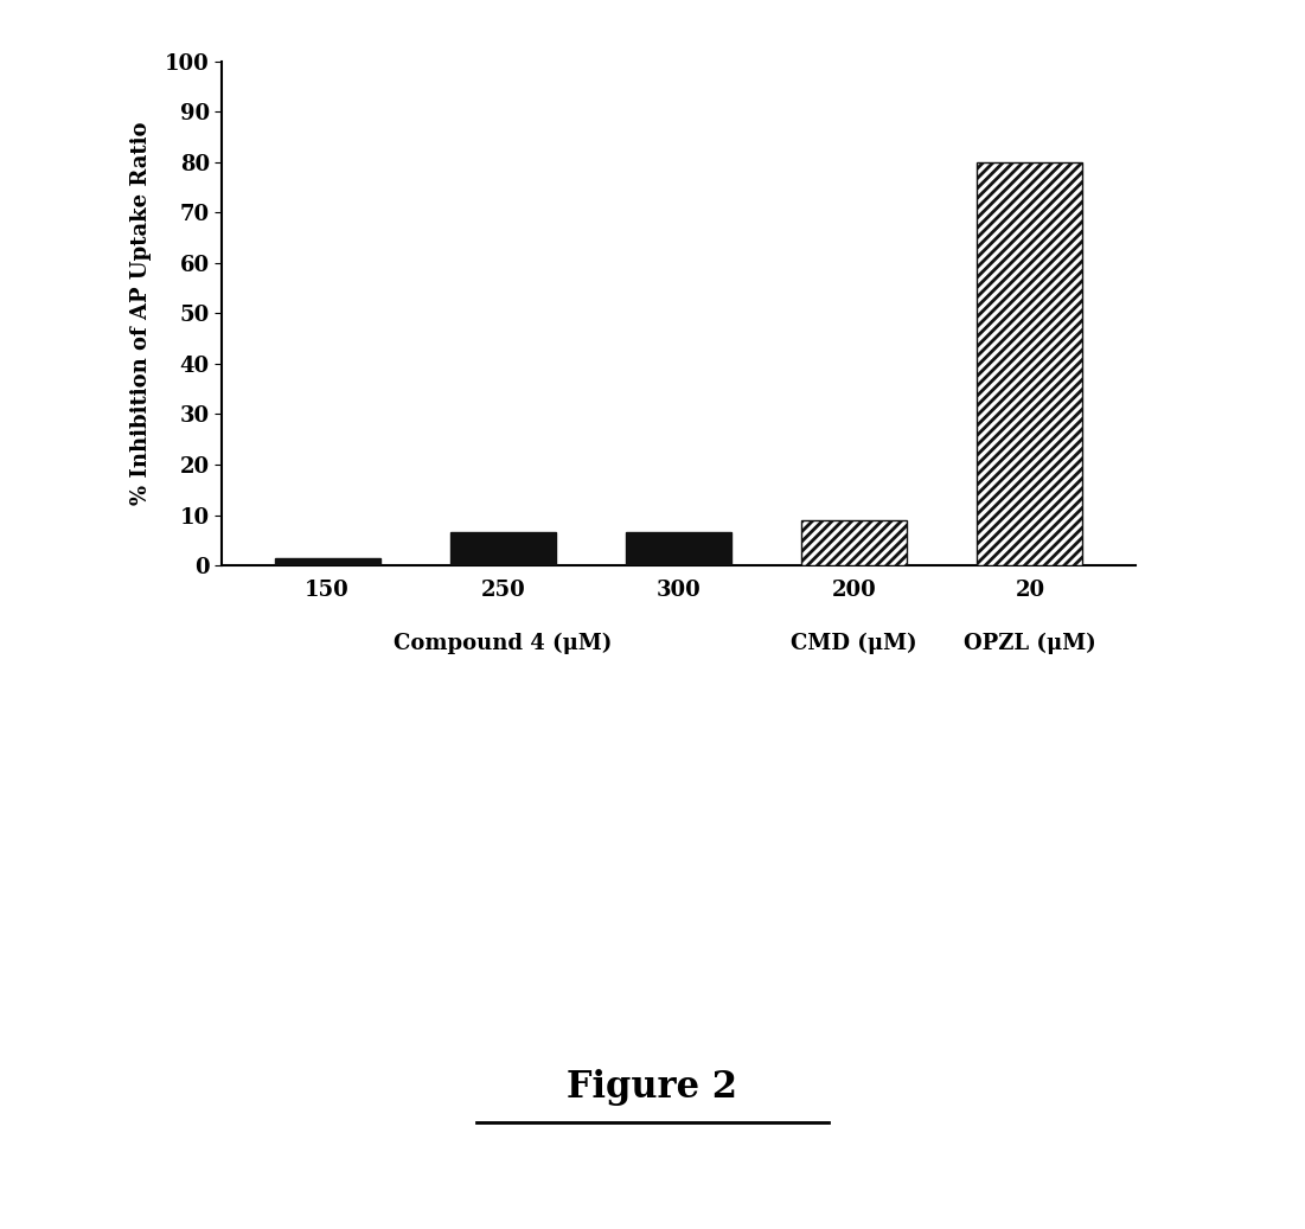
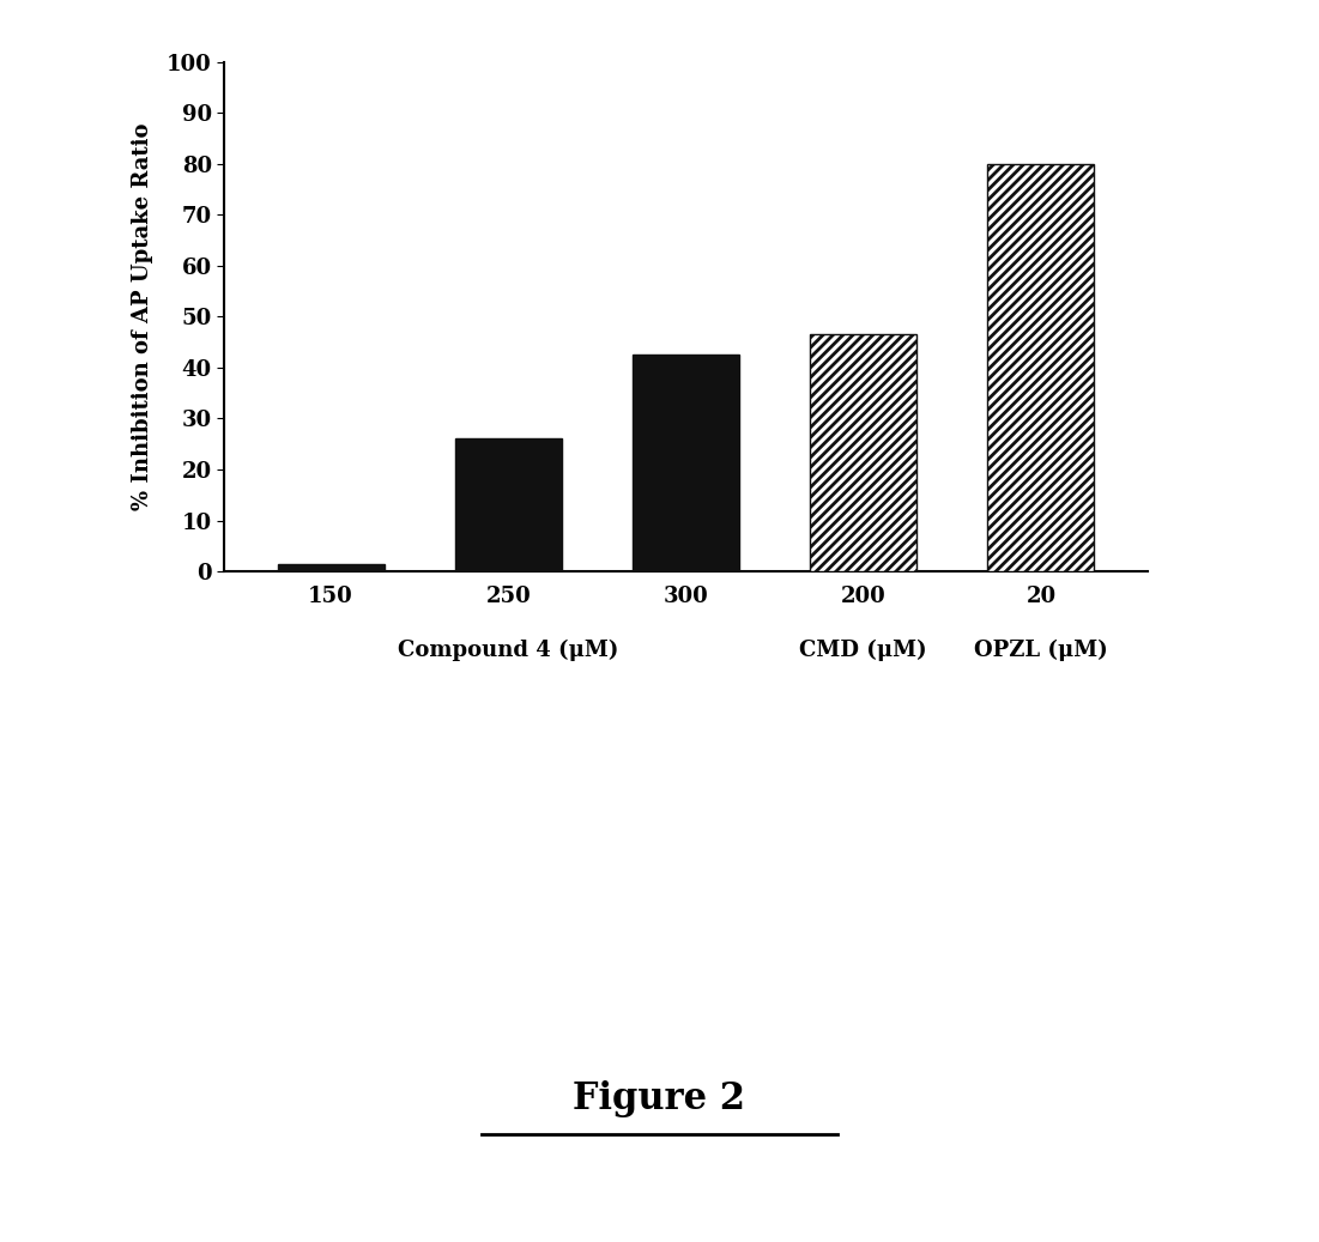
250: 6.5 -> 26.0
300: 6.5 -> 42.5
200: 9.0 -> 46.5
